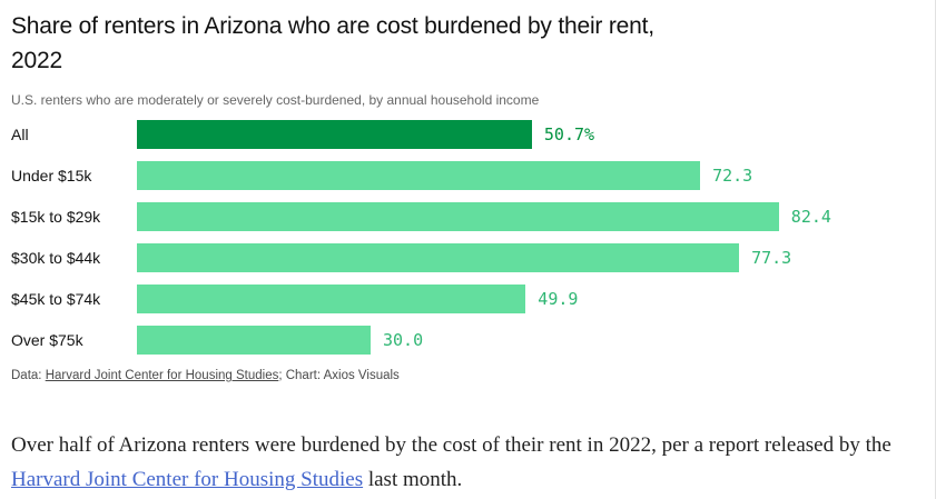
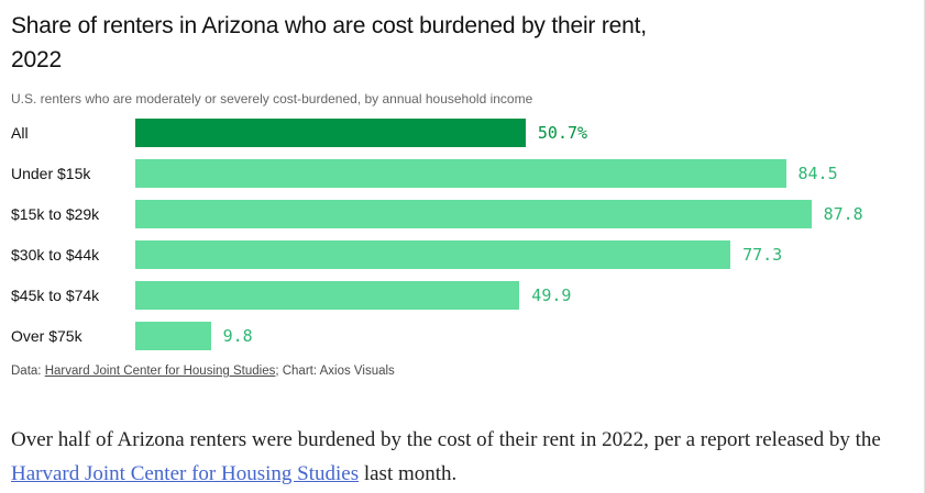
Under $15k: 72.3 -> 84.5
$15k to $29k: 82.4 -> 87.8
Over $75k: 30.0 -> 9.8
